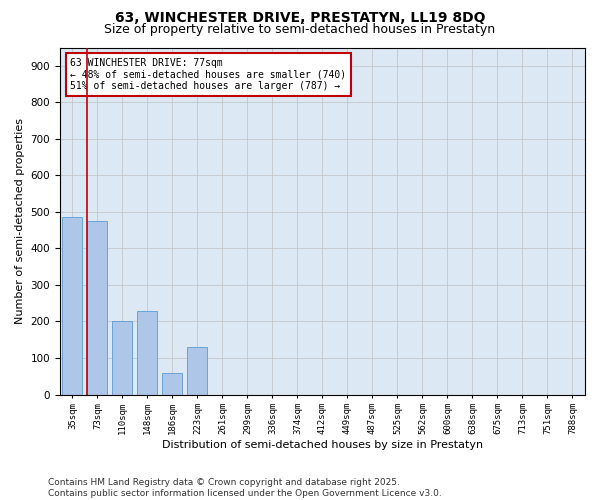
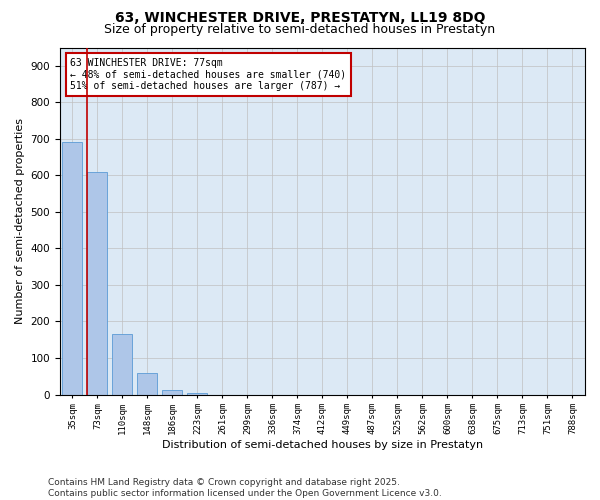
35sqm: 485 -> 690
73sqm: 475 -> 610
110sqm: 200 -> 165
148sqm: 230 -> 60
186sqm: 60 -> 13
223sqm: 130 -> 5
